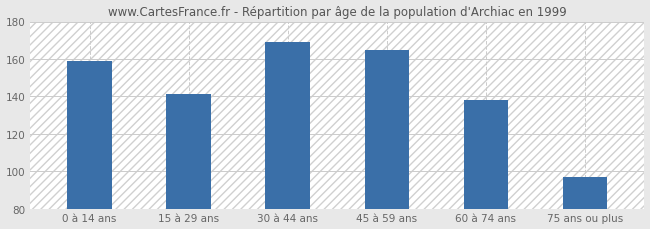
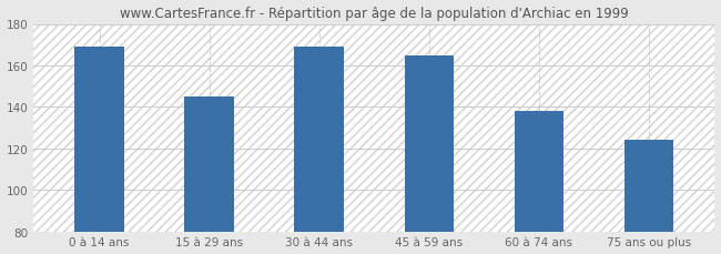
0 à 14 ans: 159 -> 169
15 à 29 ans: 141 -> 145
75 ans ou plus: 97 -> 124
